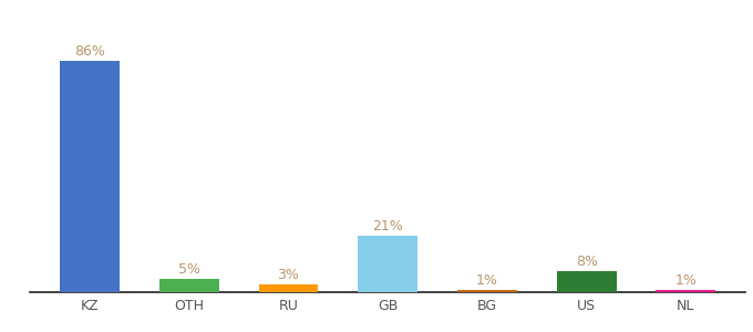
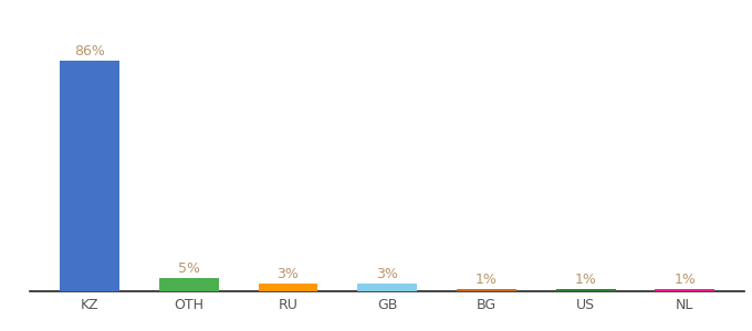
GB: 21% -> 3%
US: 8% -> 1%
